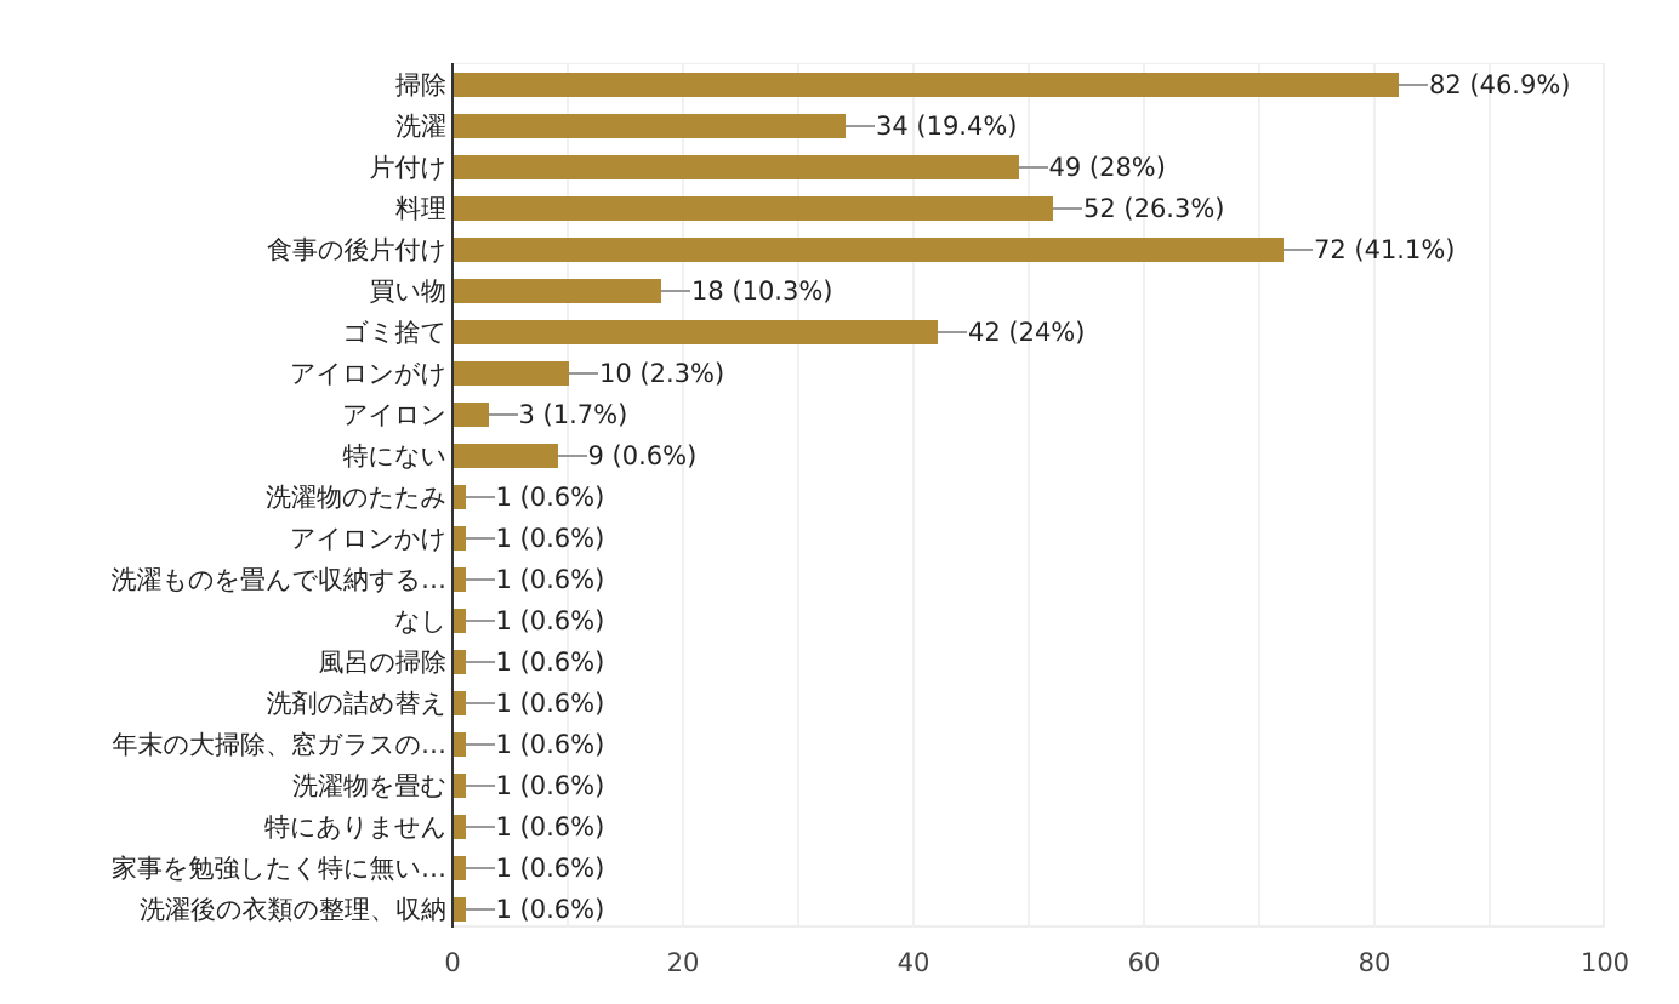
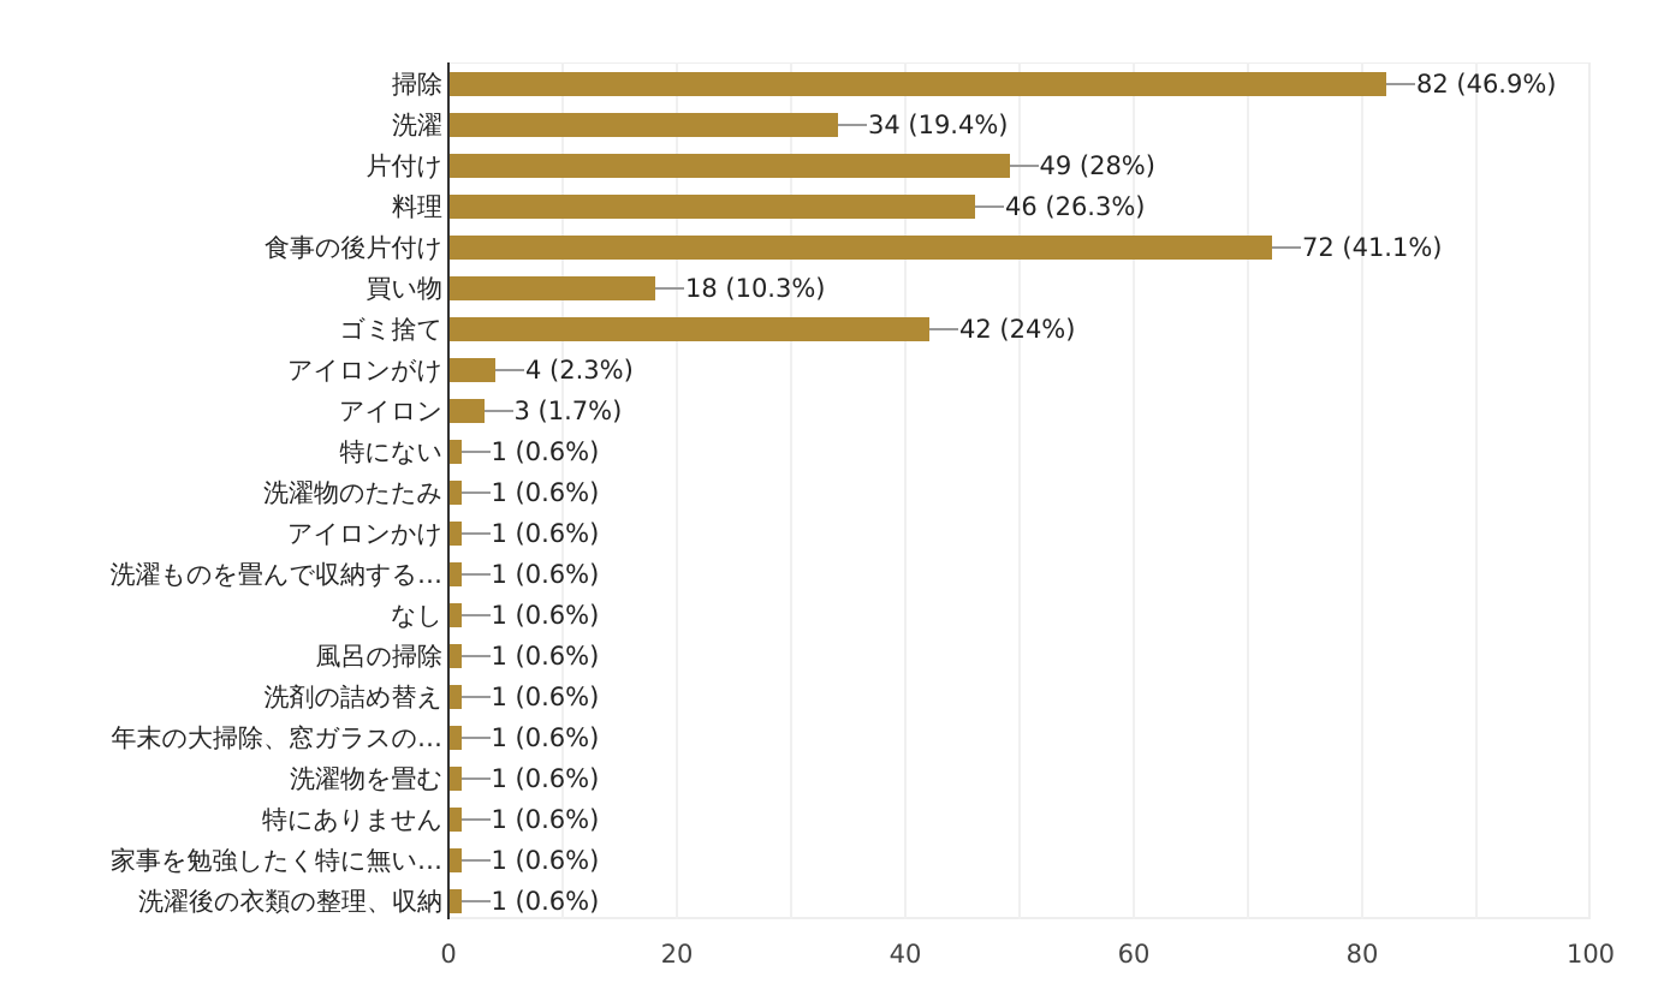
料理: 52 -> 46
アイロンがけ: 10 -> 4
特にない: 9 -> 1
